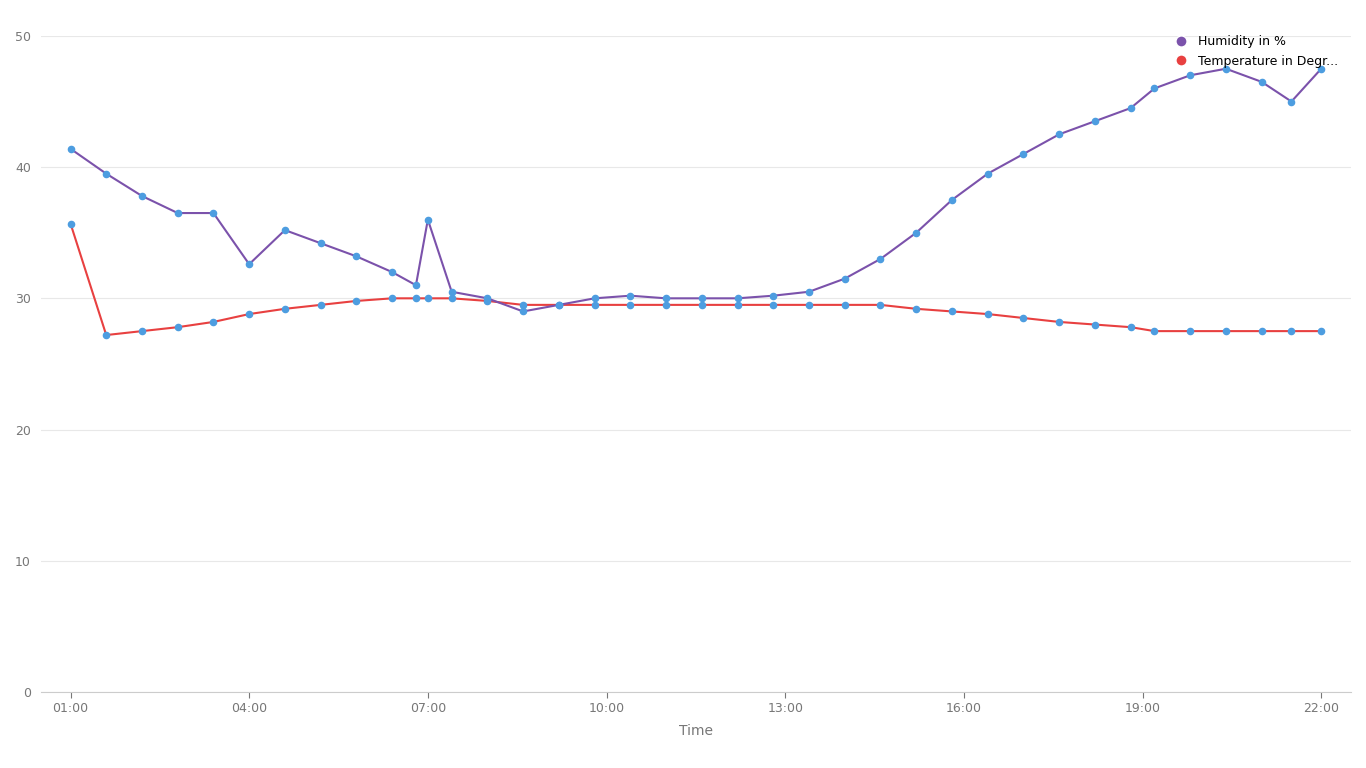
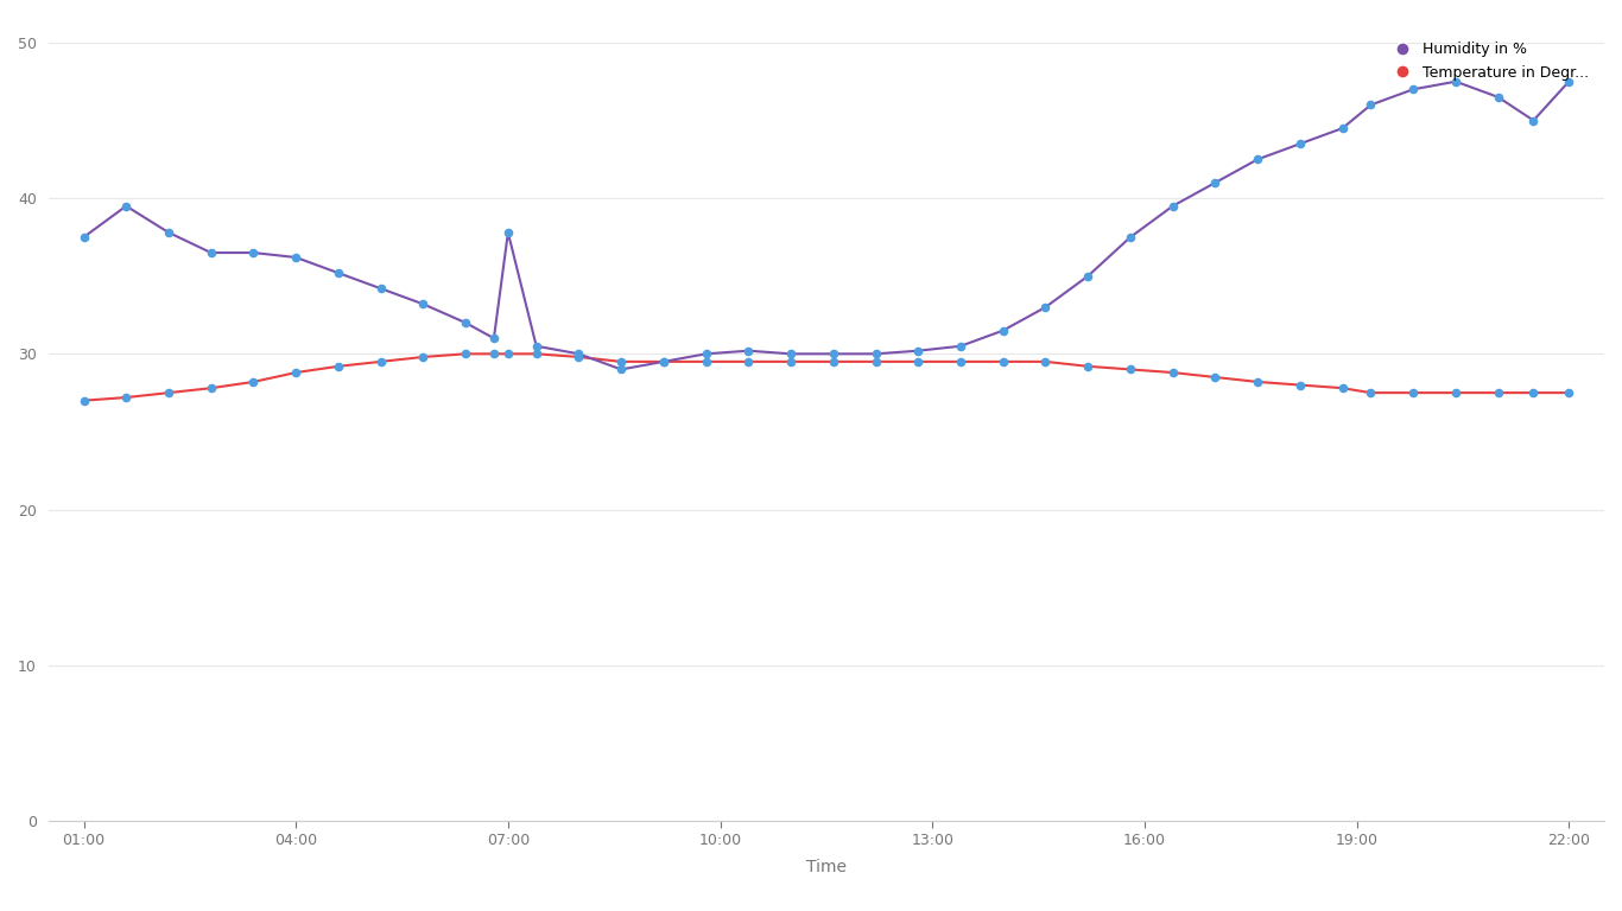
Humidity in %/01:00: 41.4 -> 37.5
Temperature in Degr.../01:00: 35.7 -> 27.0
Humidity in %/04:00: 32.6 -> 36.2
Humidity in %/07:00: 36.0 -> 37.8
